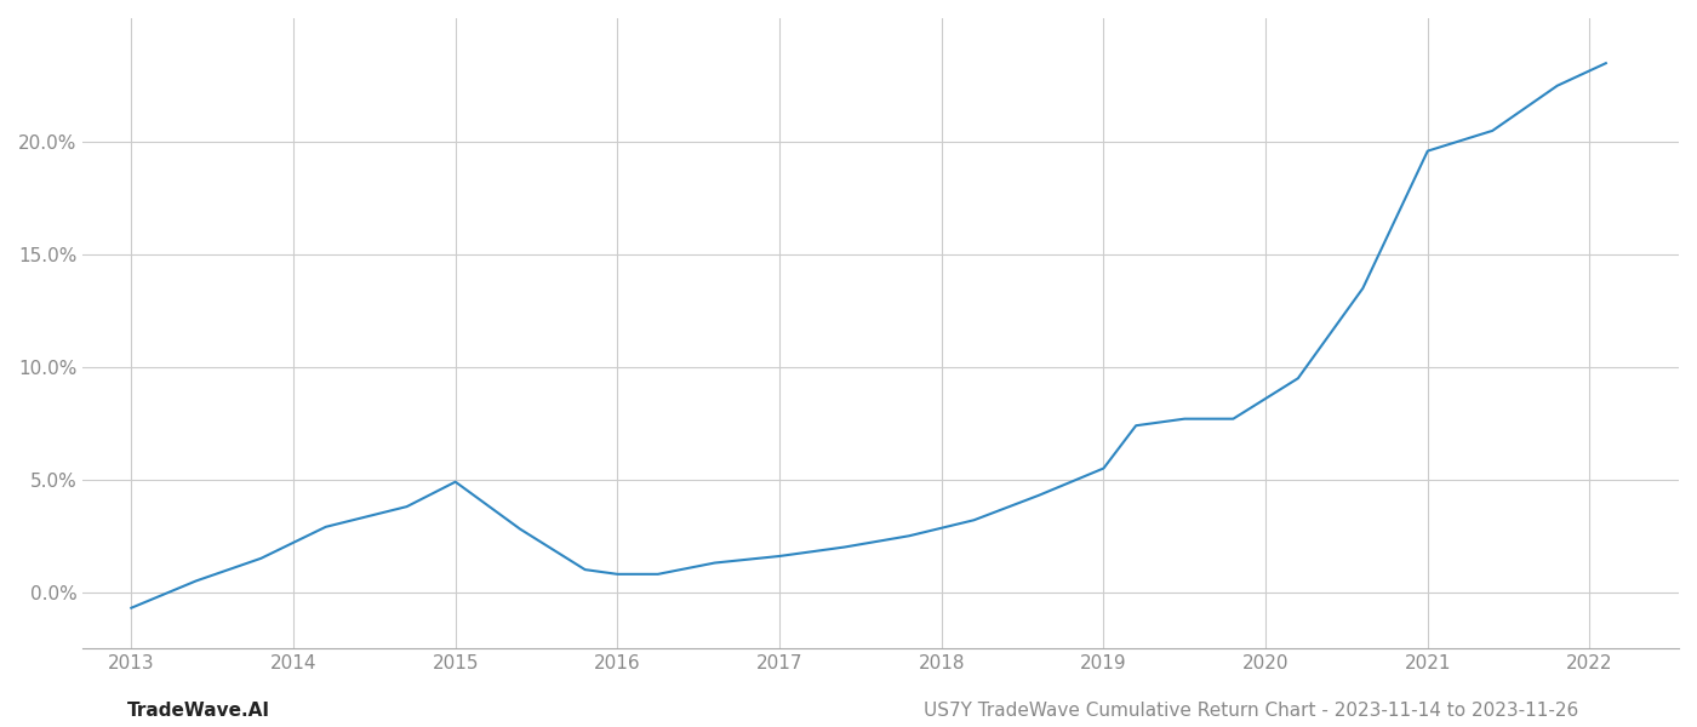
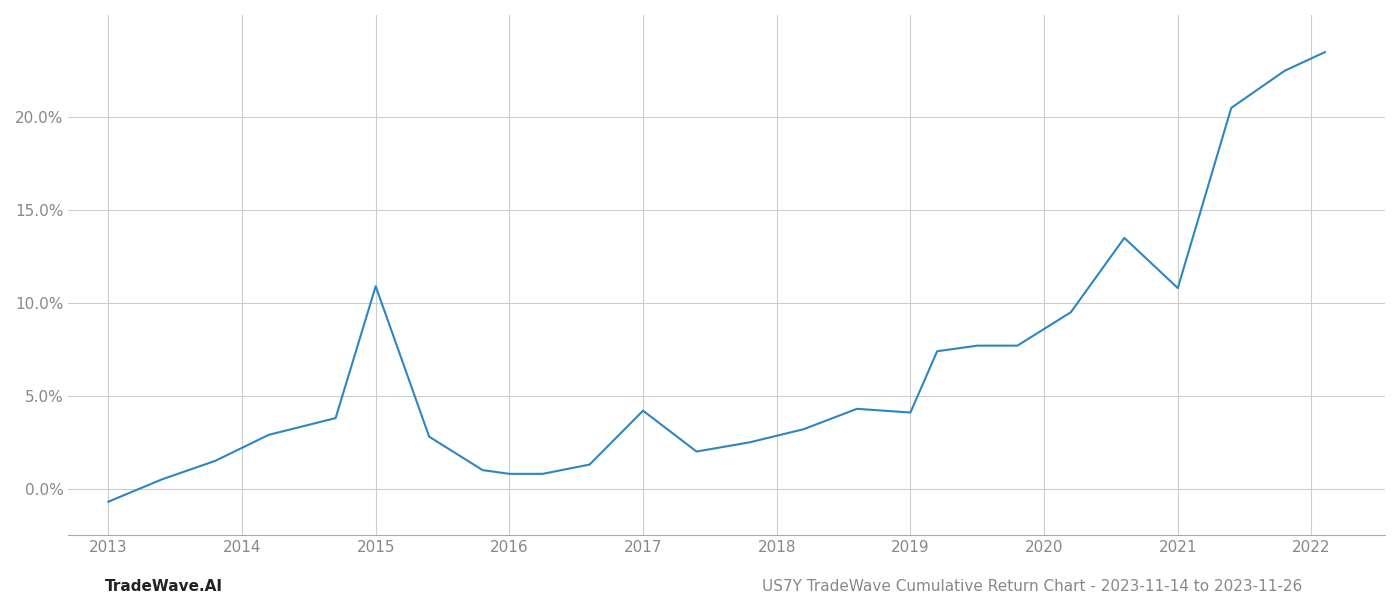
2015: 4.9% -> 10.9%
2017: 1.6% -> 4.2%
2019: 5.5% -> 4.1%
2021: 19.6% -> 10.8%
